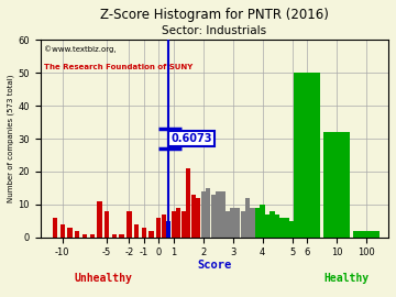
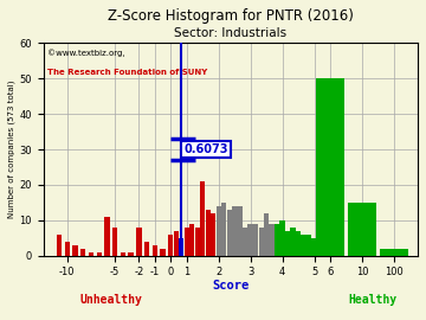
10: 32 -> 15
